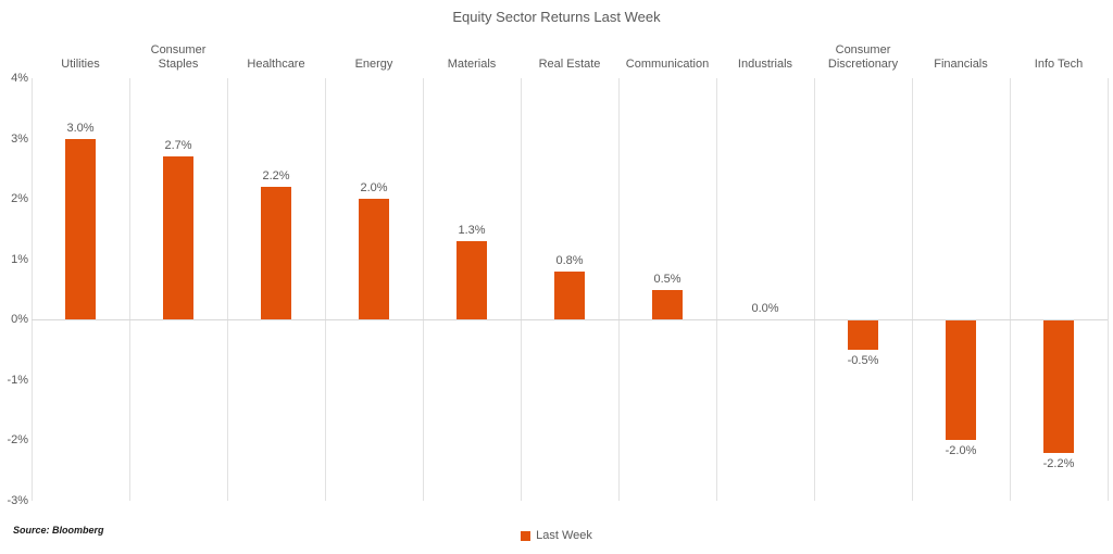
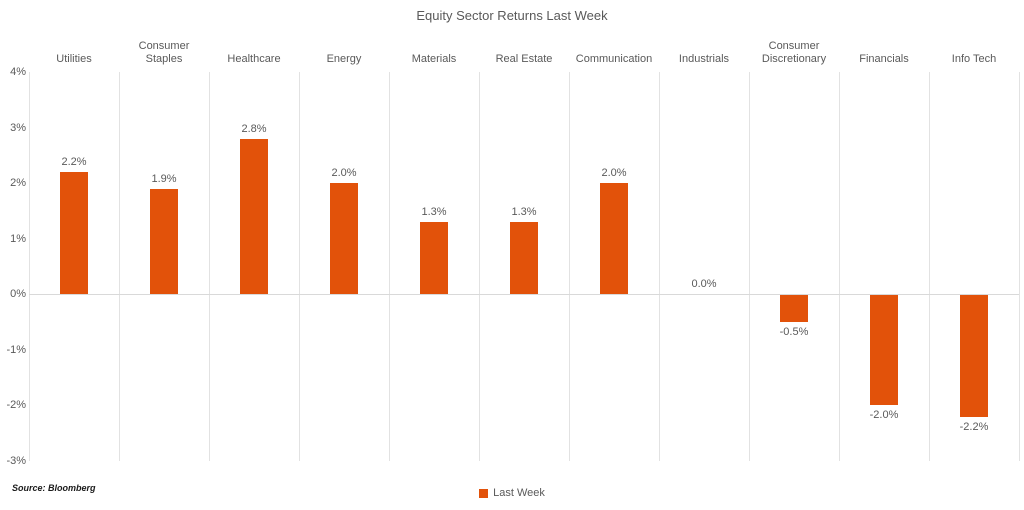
Utilities: 3.0% -> 2.2%
Consumer Staples: 2.7% -> 1.9%
Healthcare: 2.2% -> 2.8%
Real Estate: 0.8% -> 1.3%
Communication: 0.5% -> 2.0%
